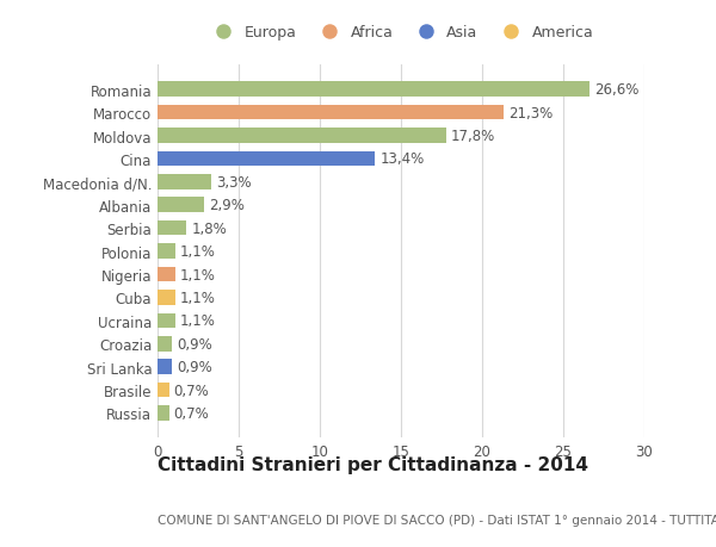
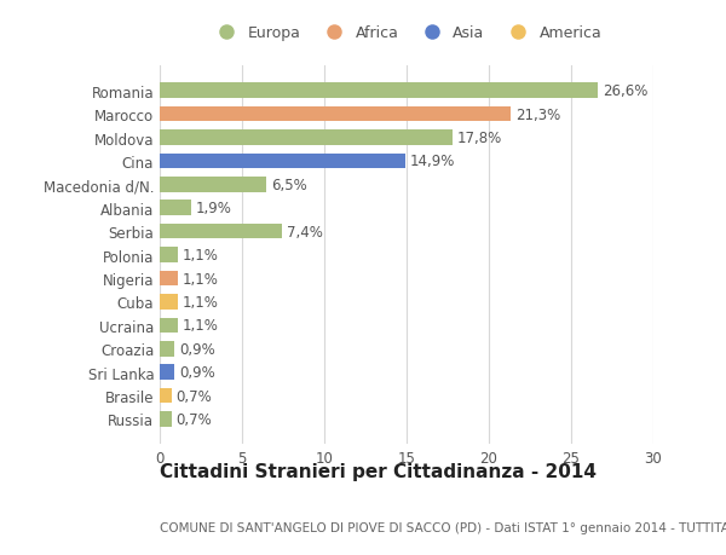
Cina: 13,4% -> 14,9%
Macedonia d/N.: 3,3% -> 6,5%
Albania: 2,9% -> 1,9%
Serbia: 1,8% -> 7,4%
